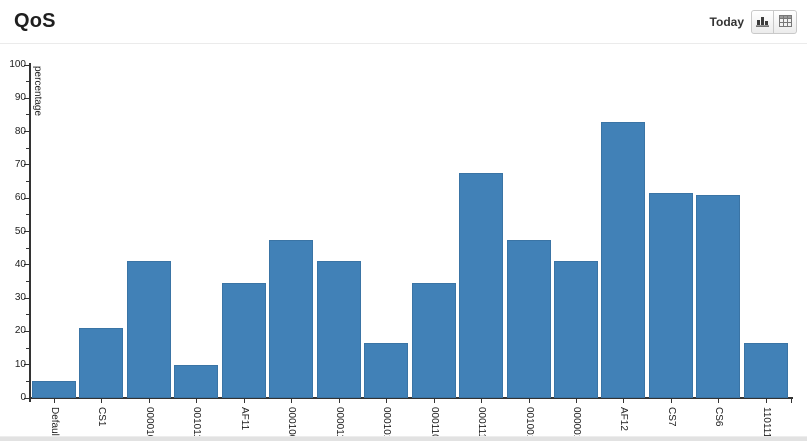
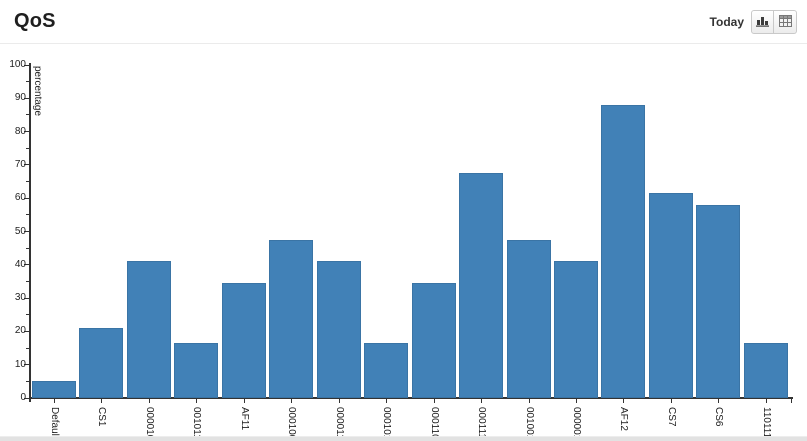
001011: 10 -> 16
AF12: 83 -> 88
CS6: 61 -> 58
